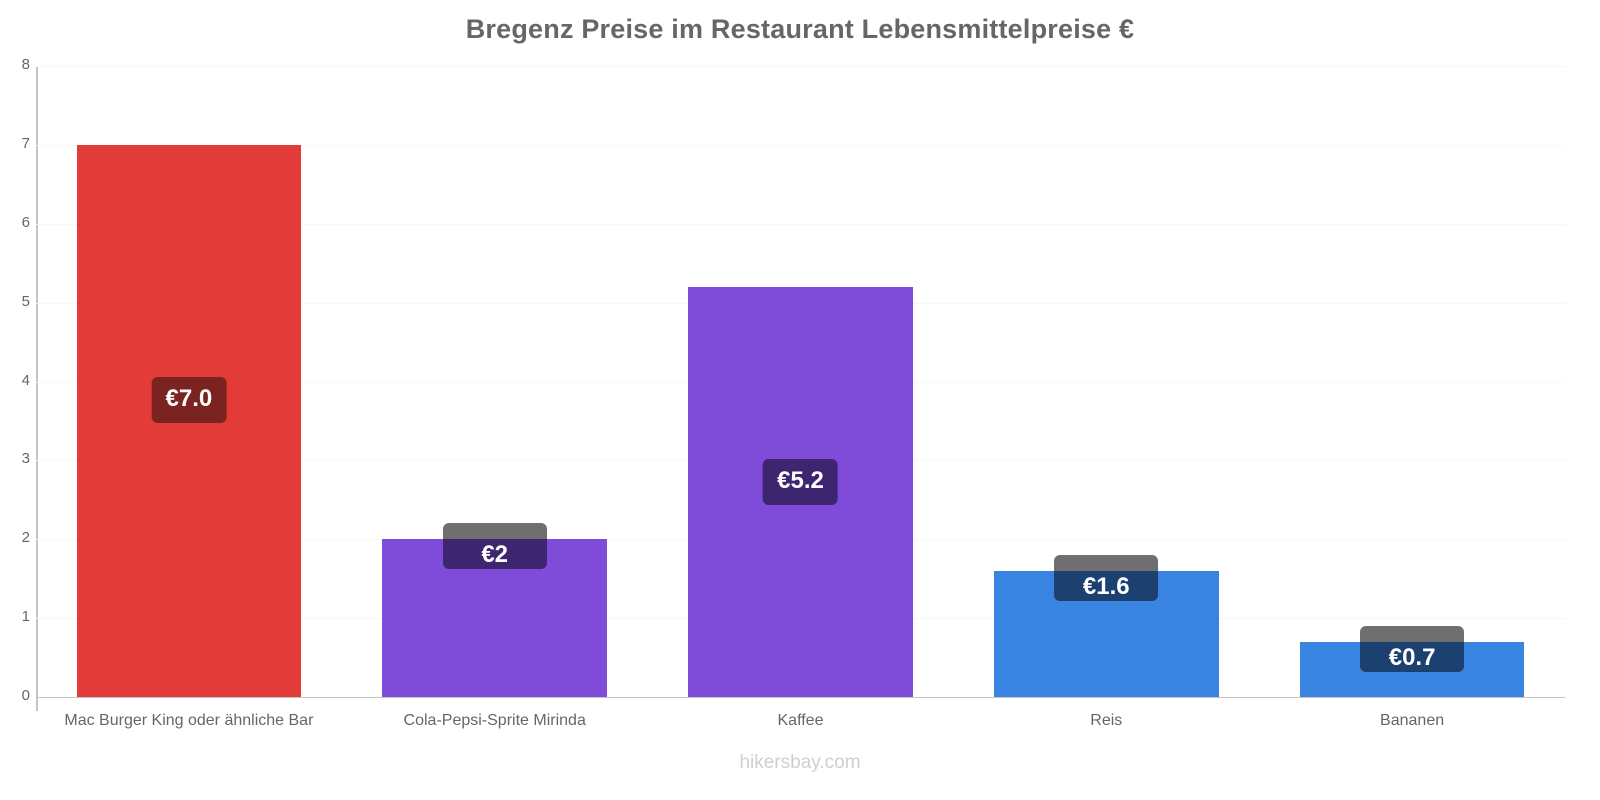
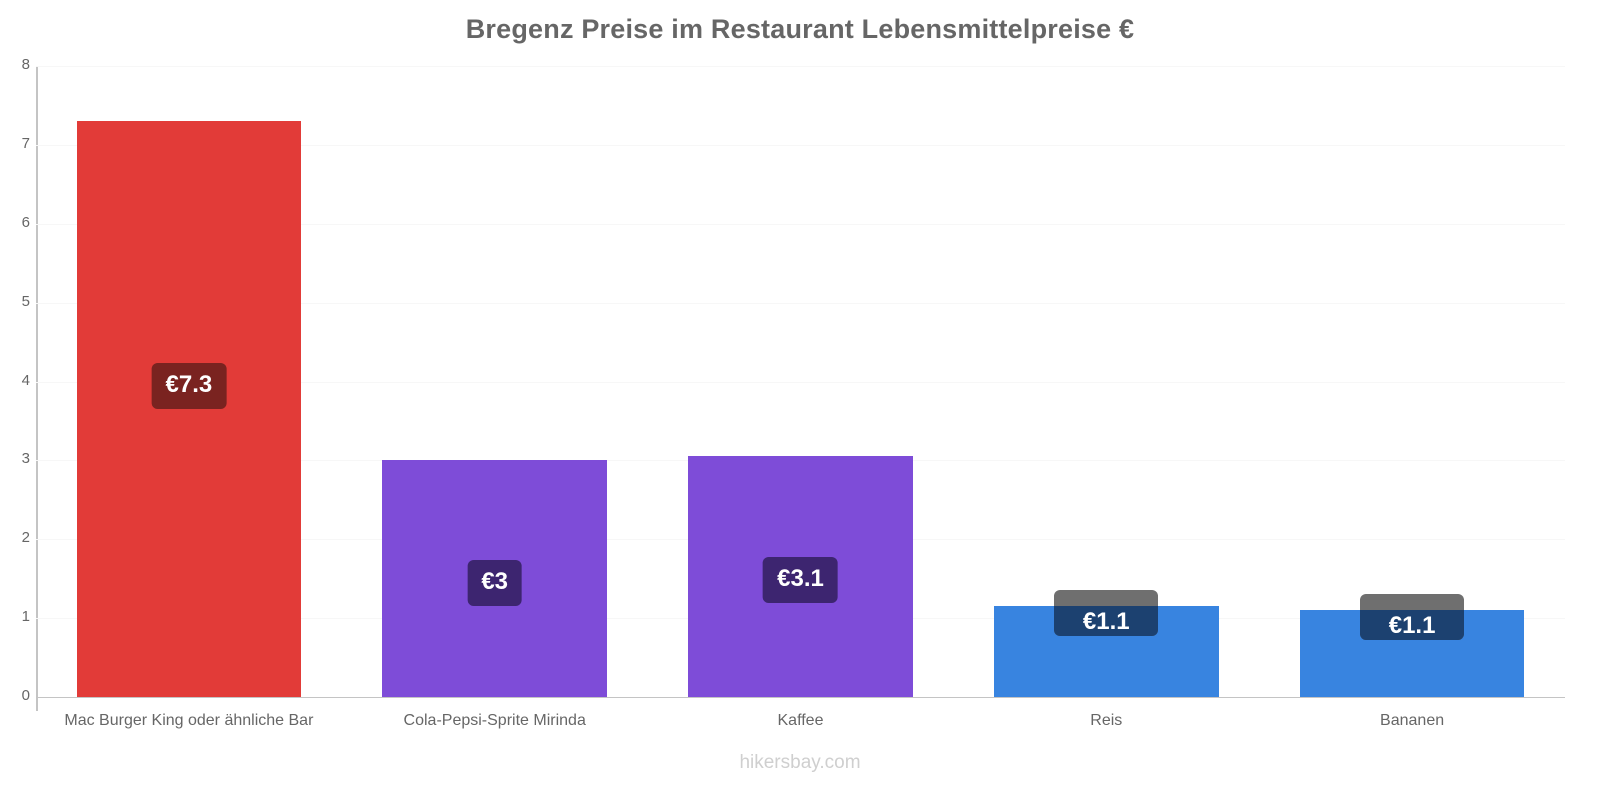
Mac Burger King oder ähnliche Bar: €7.0 -> €7.3
Cola-Pepsi-Sprite Mirinda: €2 -> €3
Kaffee: €5.2 -> €3.1
Reis: €1.6 -> €1.1
Bananen: €0.7 -> €1.1
